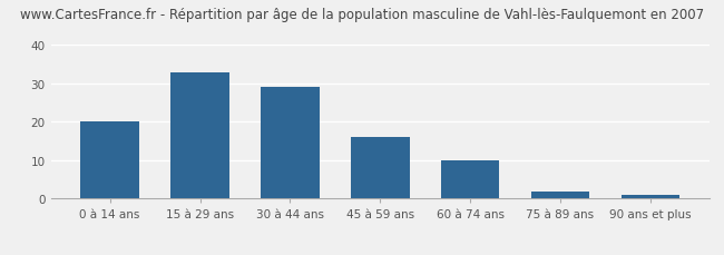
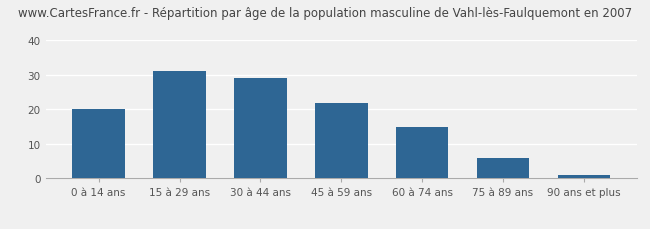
15 à 29 ans: 33 -> 31
45 à 59 ans: 16 -> 22
60 à 74 ans: 10 -> 15
75 à 89 ans: 2 -> 6
